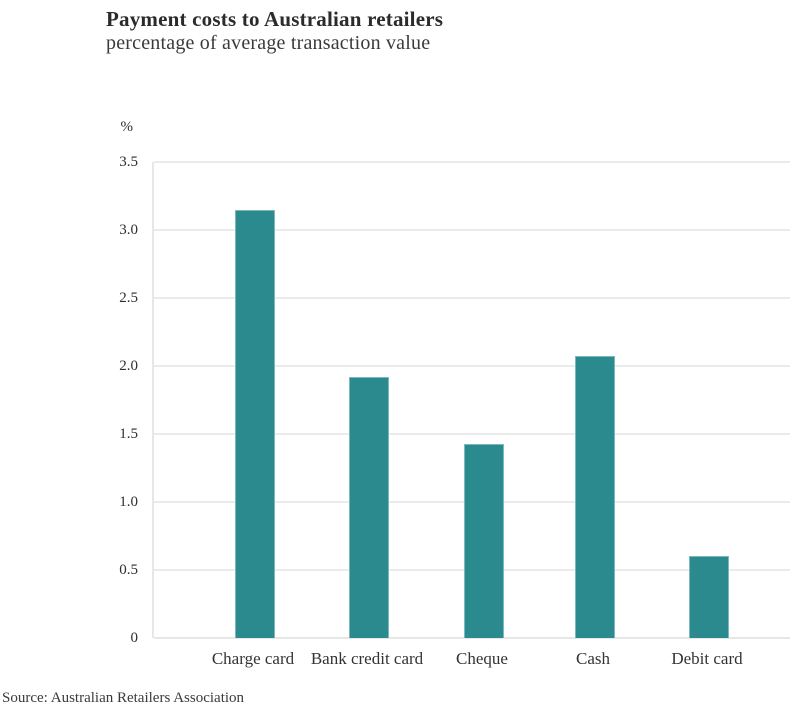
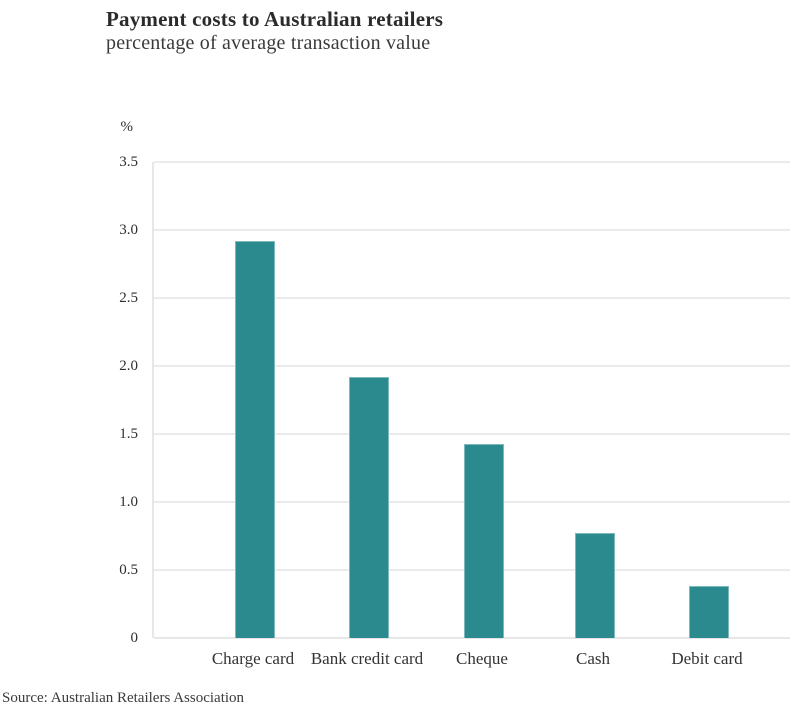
Charge card: 3.15 -> 2.92
Cash: 2.07 -> 0.77
Debit card: 0.60 -> 0.38
